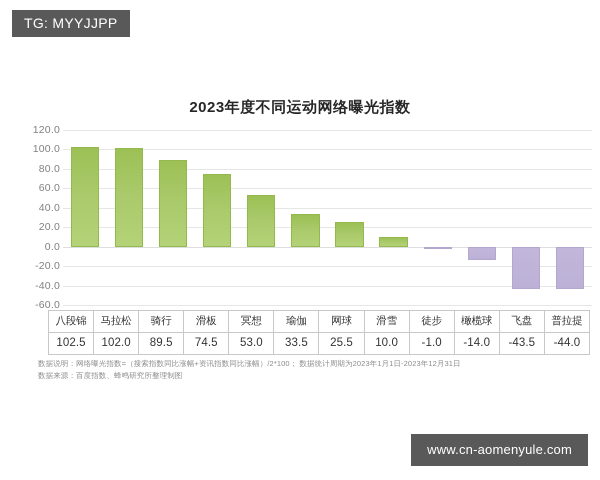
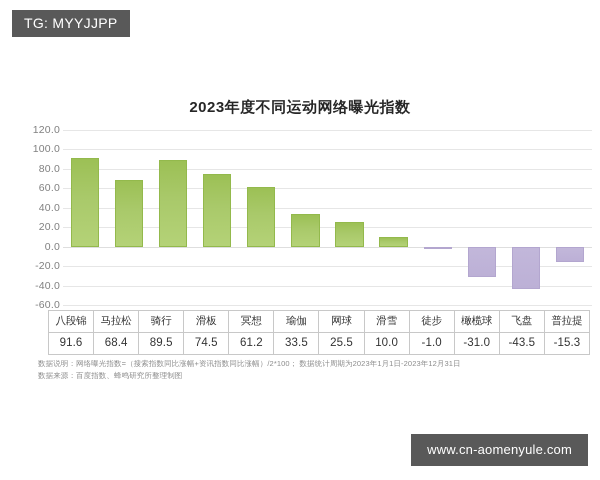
八段锦: 102.5 -> 91.6
马拉松: 102.0 -> 68.4
冥想: 53.0 -> 61.2
橄榄球: -14.0 -> -31.0
普拉提: -44.0 -> -15.3
